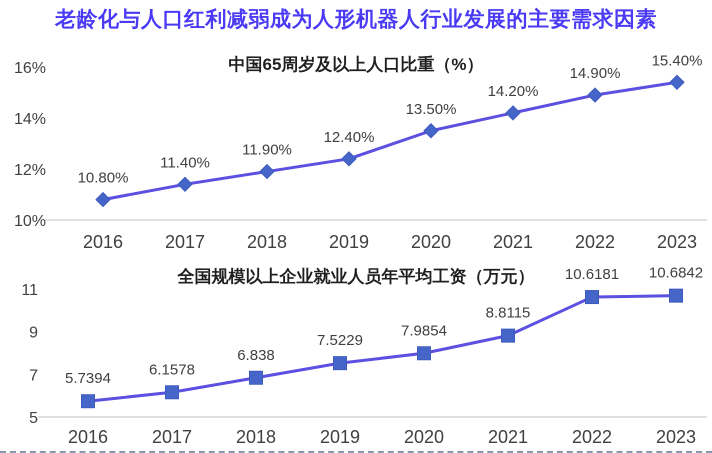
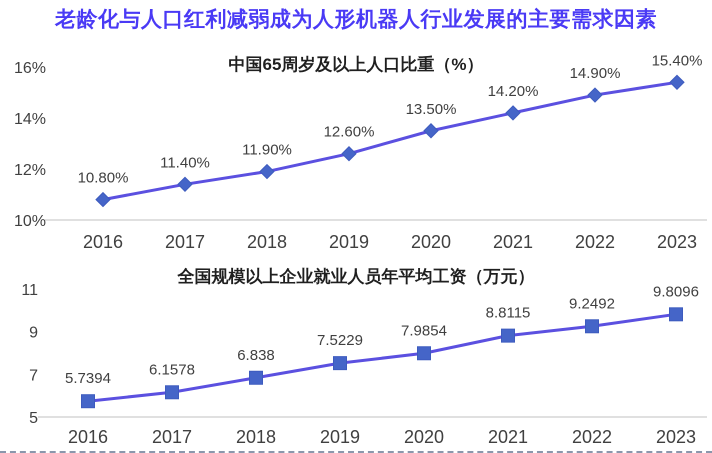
中国65周岁及以上人口比重（%）/2019: 12.40% -> 12.60%
全国规模以上企业就业人员年平均工资（万元）/2022: 10.6181 -> 9.2492
全国规模以上企业就业人员年平均工资（万元）/2023: 10.6842 -> 9.8096
